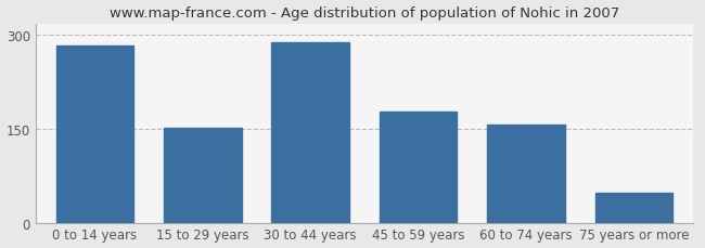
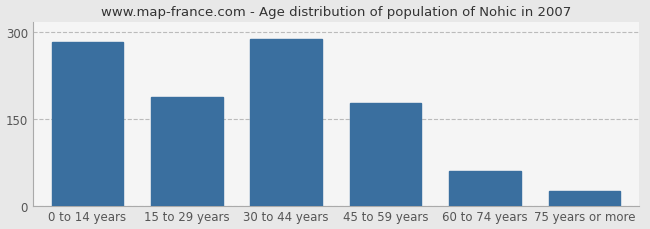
15 to 29 years: 152 -> 188
60 to 74 years: 156 -> 60
75 years or more: 48 -> 26
